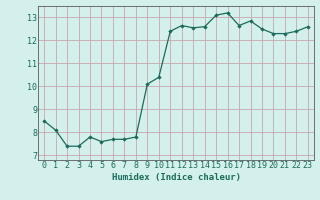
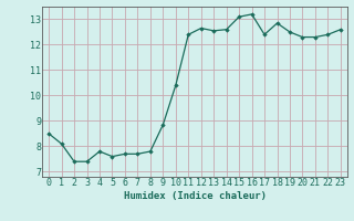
9: 10.10 -> 8.85
17: 12.65 -> 12.40
